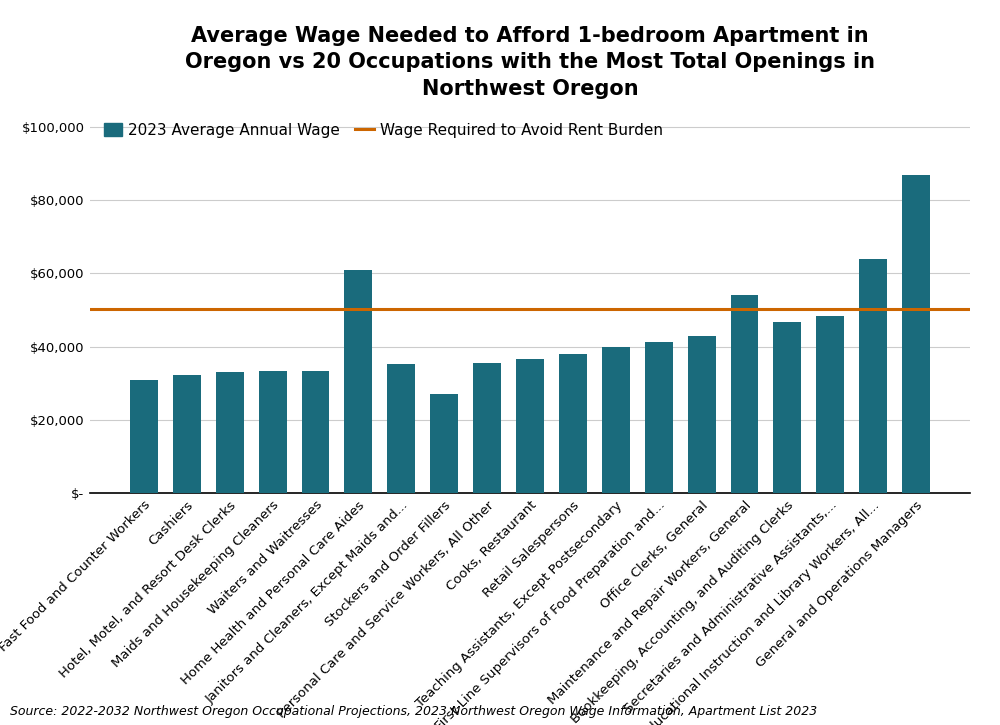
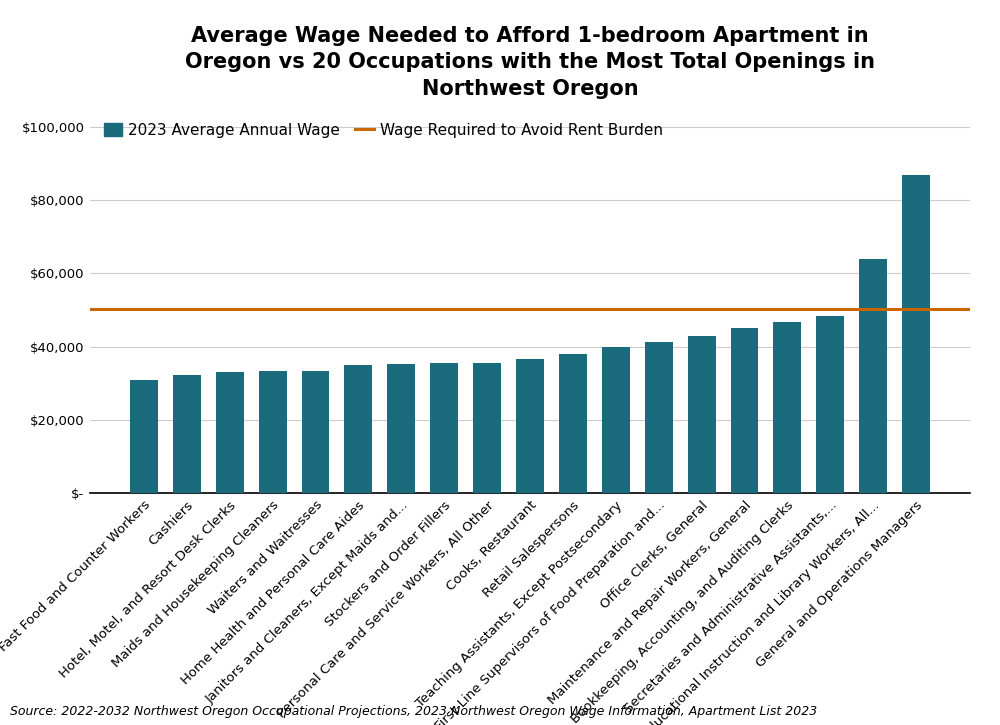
Home Health and Personal Care Aides: $61,000 -> $35,000
Stockers and Order Fillers: $27,000 -> $35,400
Maintenance and Repair Workers, General: $54,000 -> $45,200
